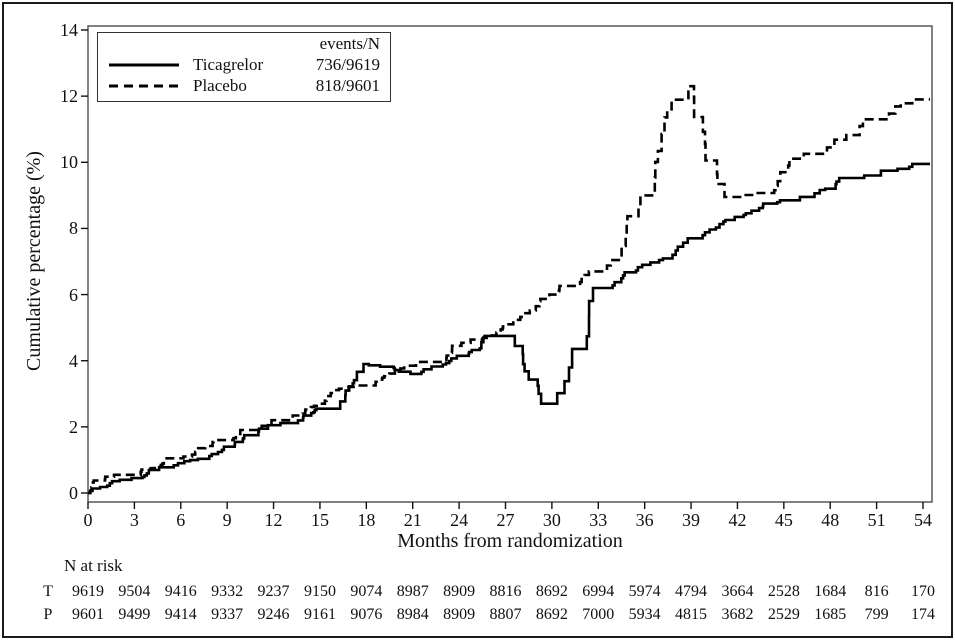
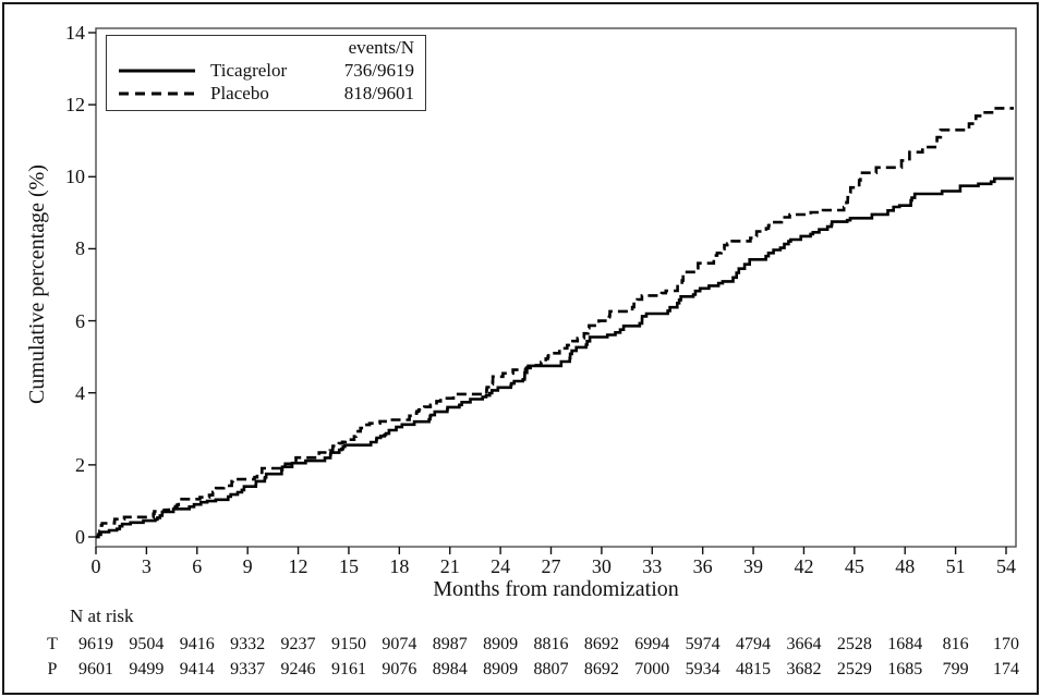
Ticagrelor/18: 3.9 -> 3.0
Ticagrelor/30: 2.7 -> 5.5
Placebo/36: 9.0 -> 7.6
Placebo/39: 12.3 -> 8.3
